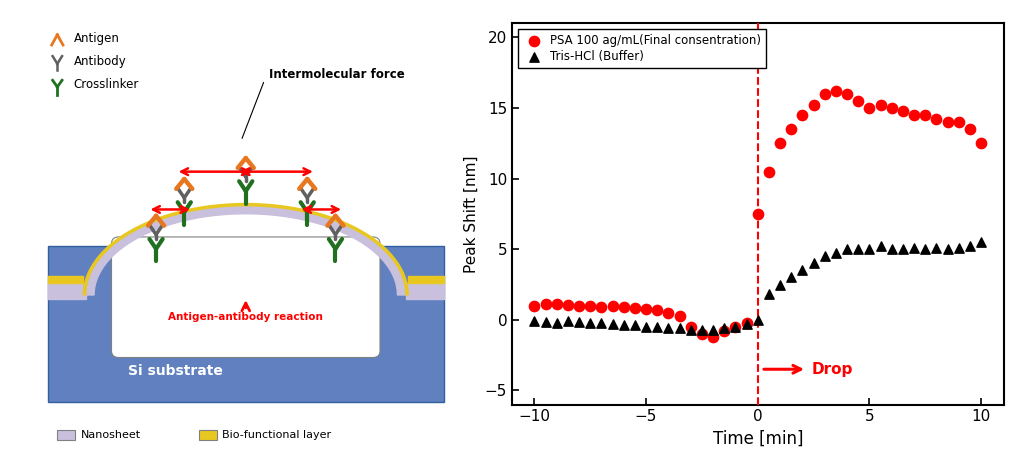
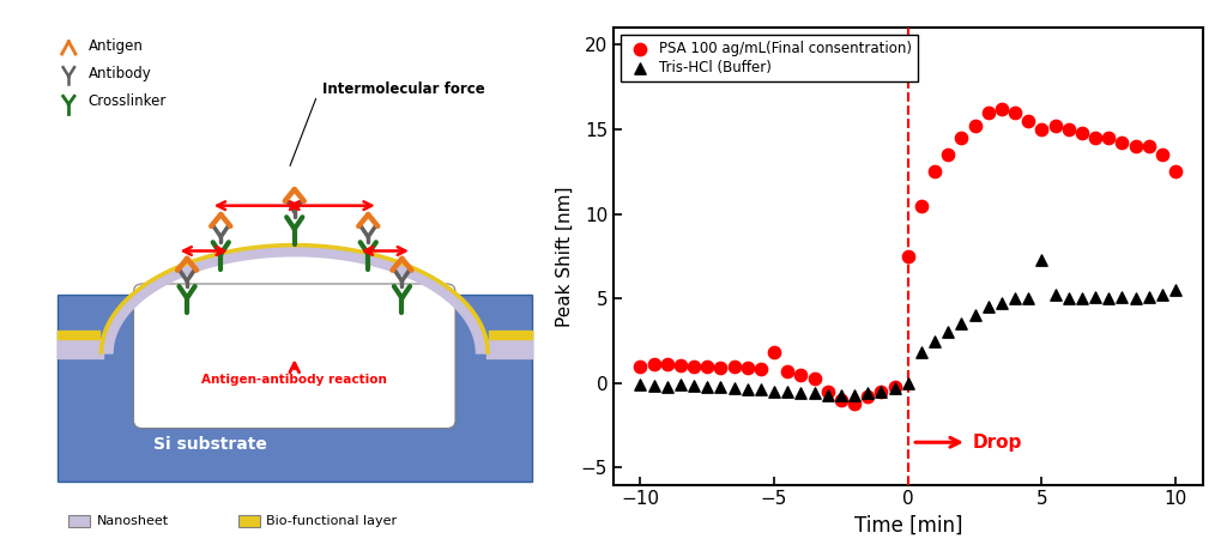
PSA 100 ag/mL(Final consentration)/−5: 0.8 -> 1.8
Tris-HCl (Buffer)/5: 5.0 -> 7.3
